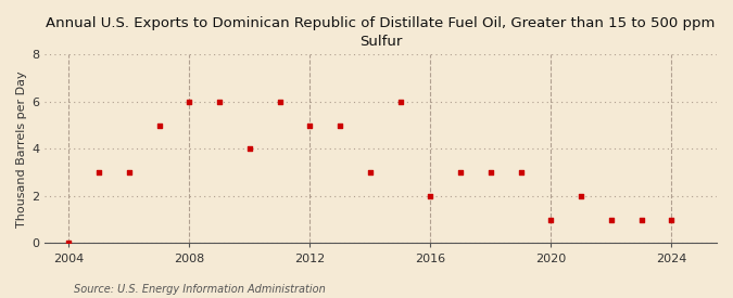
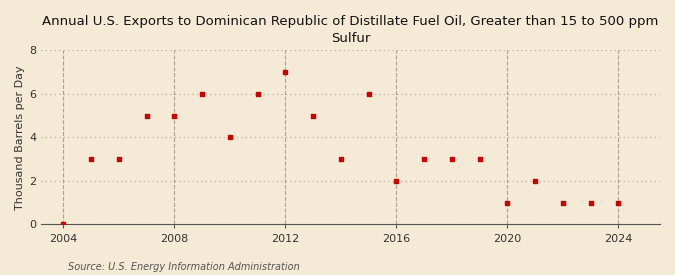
2008: 6 -> 5
2012: 5 -> 7
